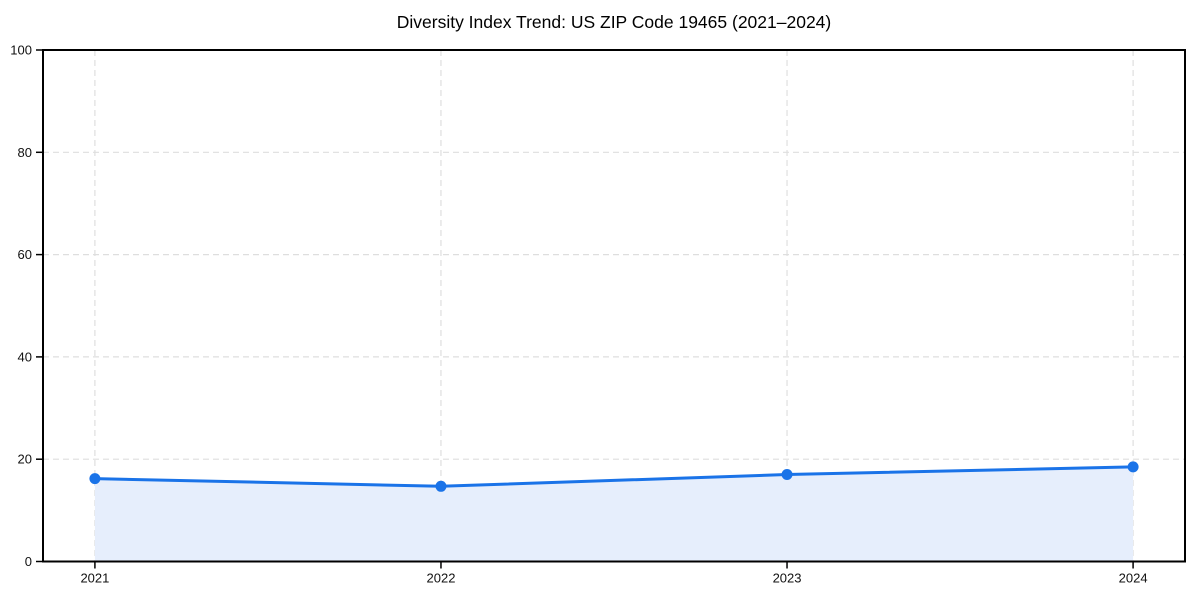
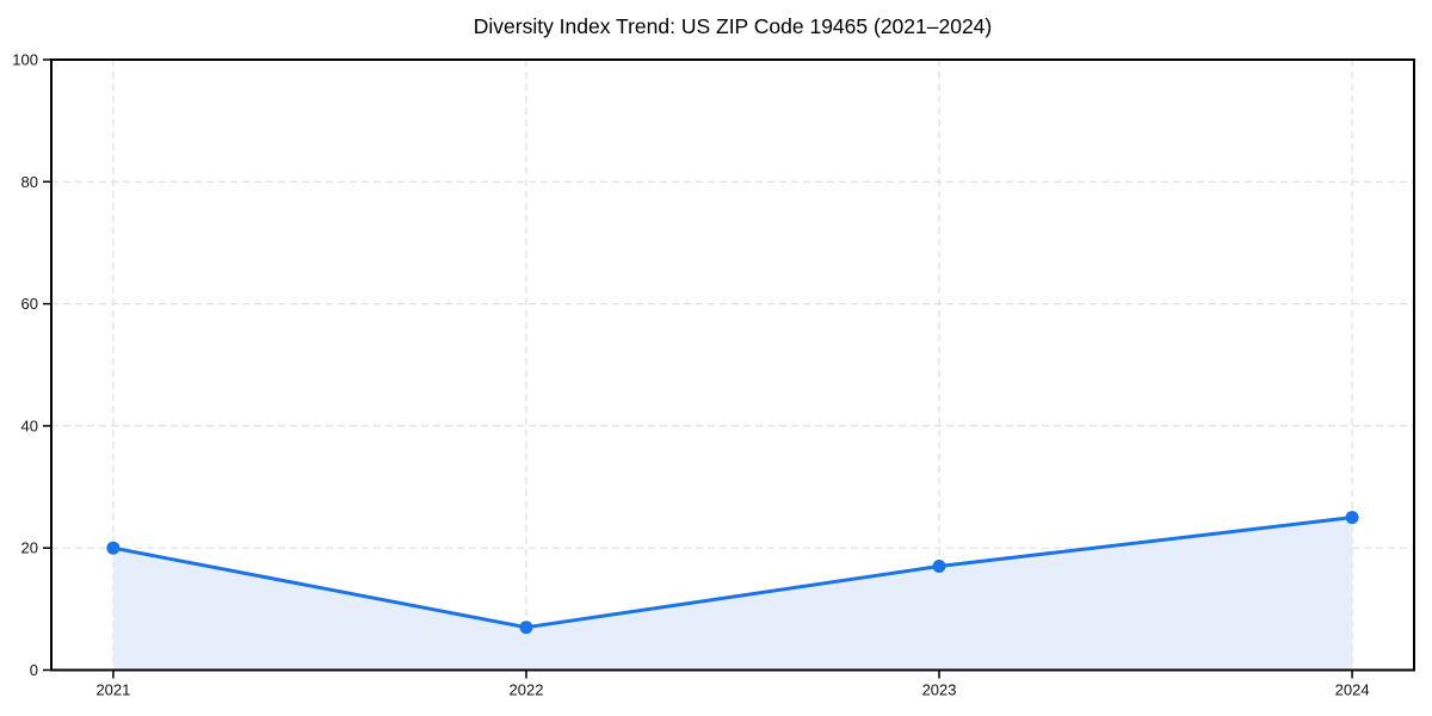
2021: 16 -> 20
2022: 15 -> 7
2024: 18 -> 25
